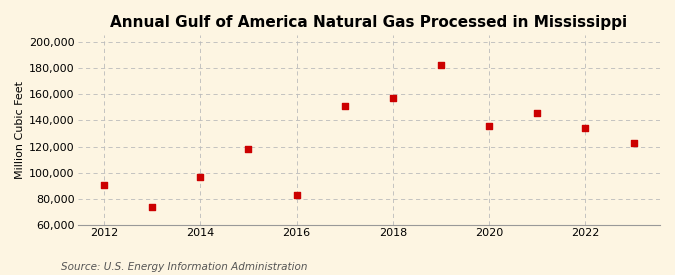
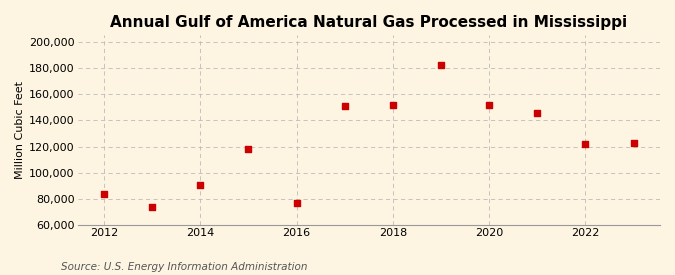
2012: 91,000 -> 84,000
2014: 97,000 -> 91,000
2016: 83,000 -> 77,000
2018: 157,000 -> 152,000
2020: 136,000 -> 152,000
2022: 134,000 -> 122,000
